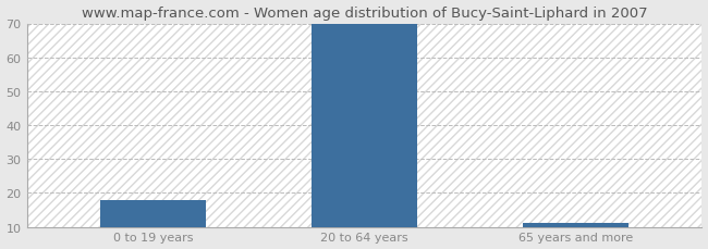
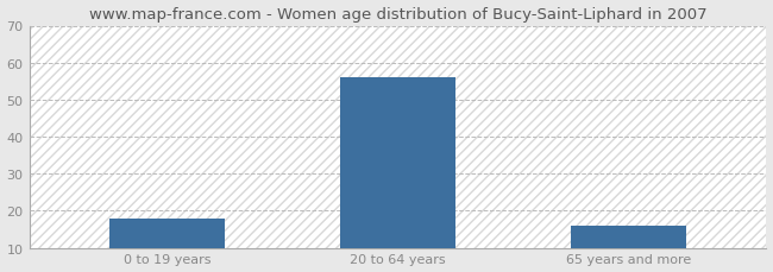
20 to 64 years: 70 -> 56
65 years and more: 11 -> 16
